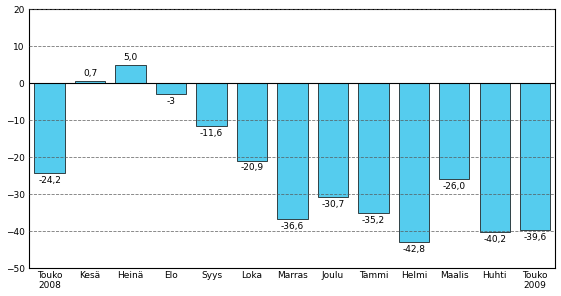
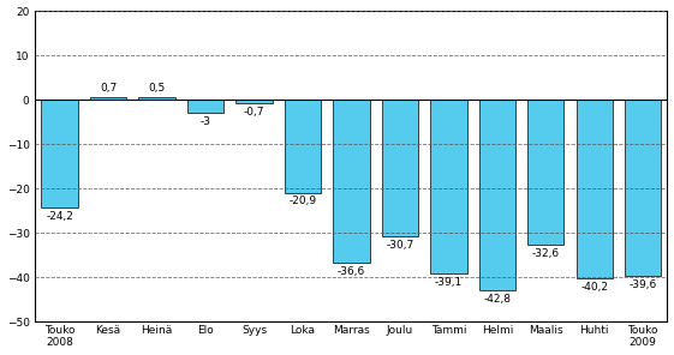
Heinä: 5,0 -> 0,5
Syys: -11,6 -> -0,7
Tammi: -35,2 -> -39,1
Maalis: -26,0 -> -32,6
